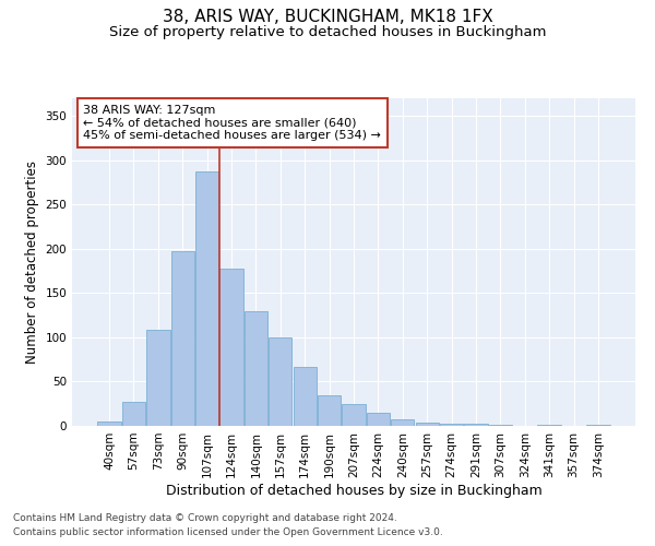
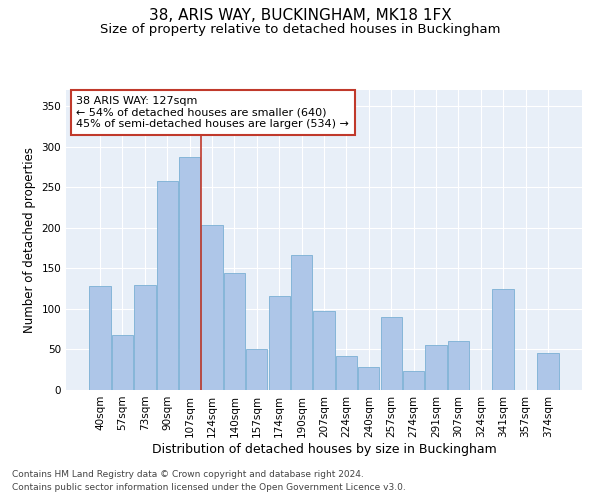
40sqm: 5 -> 128
57sqm: 27 -> 68
73sqm: 108 -> 130
90sqm: 197 -> 258
124sqm: 178 -> 204
140sqm: 130 -> 144
157sqm: 100 -> 50
174sqm: 67 -> 116
190sqm: 35 -> 166
207sqm: 25 -> 98
224sqm: 15 -> 42
240sqm: 8 -> 28
257sqm: 4 -> 90
274sqm: 3 -> 24
291sqm: 2 -> 56
307sqm: 1 -> 60
341sqm: 1 -> 124
374sqm: 1 -> 46
